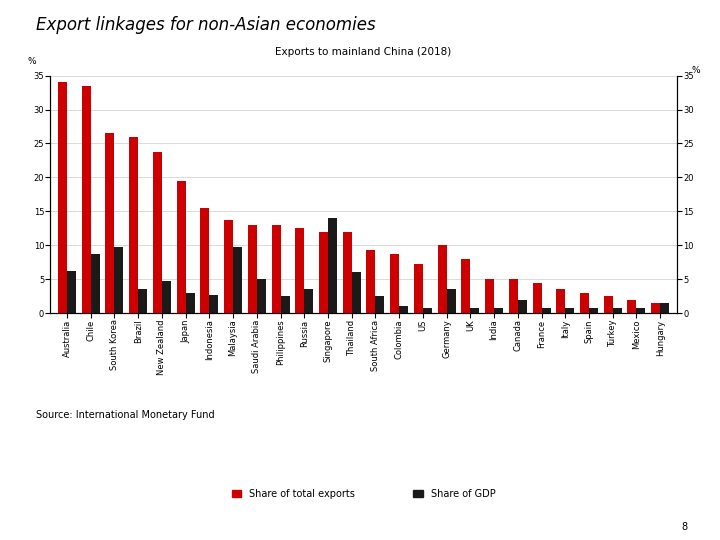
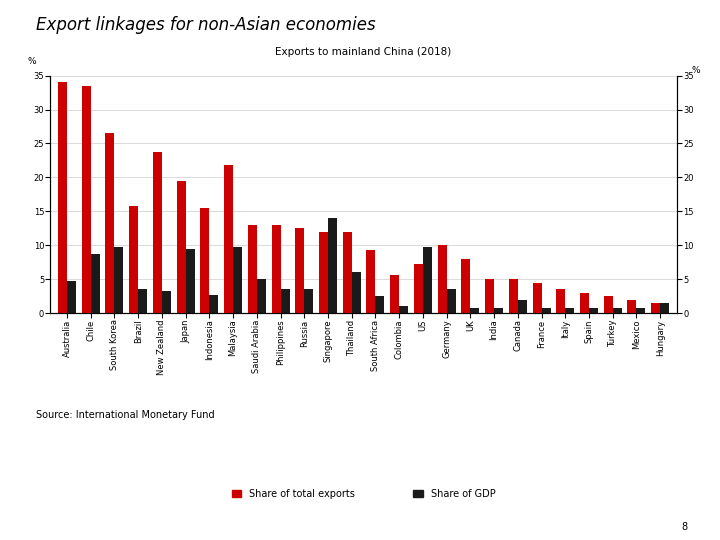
Share of GDP/Australia: 6.2 -> 4.8
Share of total exports/Brazil: 26.0 -> 15.8
Share of GDP/New Zealand: 4.8 -> 3.2
Share of GDP/Japan: 3.0 -> 9.4
Share of total exports/Malaysia: 13.7 -> 21.8
Share of GDP/Philippines: 2.5 -> 3.6
Share of total exports/Colombia: 8.7 -> 5.6
Share of GDP/US: 0.7 -> 9.8
